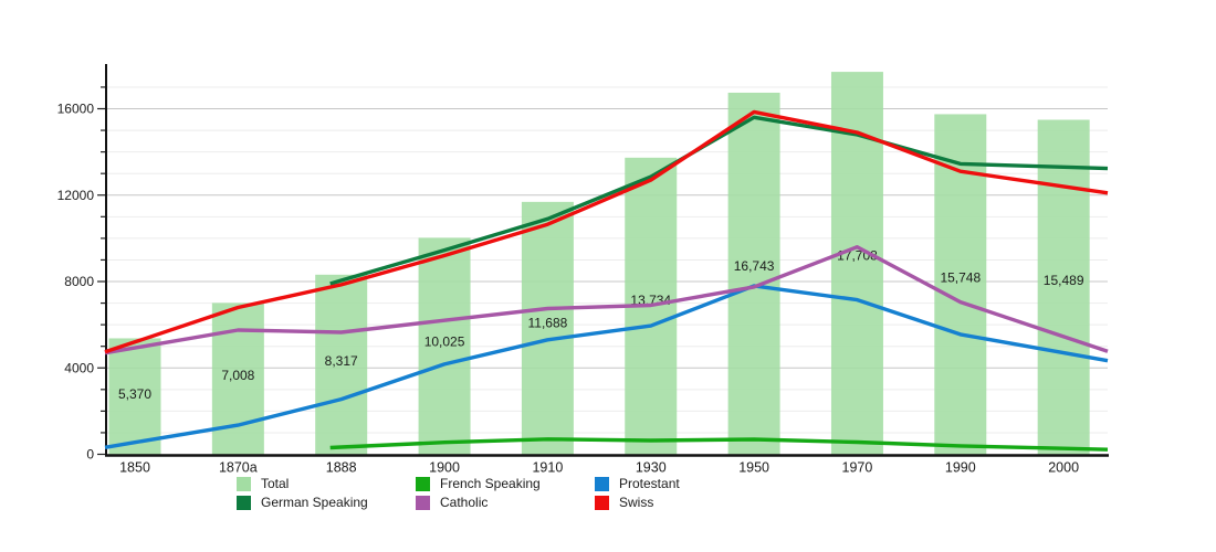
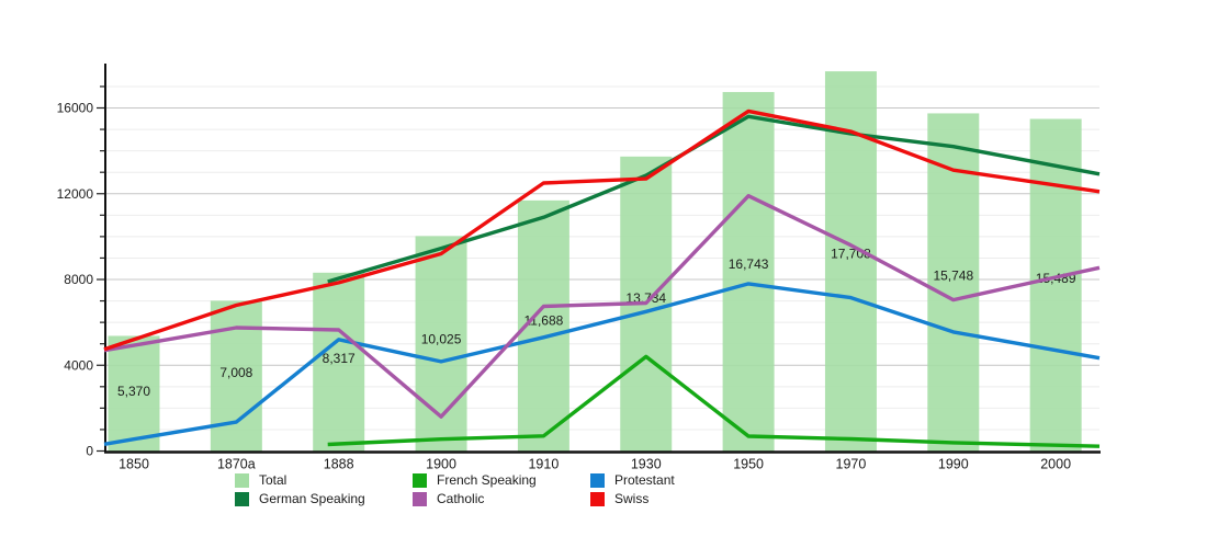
Protestant/1888: 2600 -> 5200
Catholic/1900: 6200 -> 1600
Swiss/1910: 10600 -> 12500
French Speaking/1930: 600 -> 4400
Protestant/1930: 6000 -> 6500
Catholic/1950: 7800 -> 11900
German Speaking/1990: 13400 -> 14200
Catholic/2000: 5400 -> 8100
